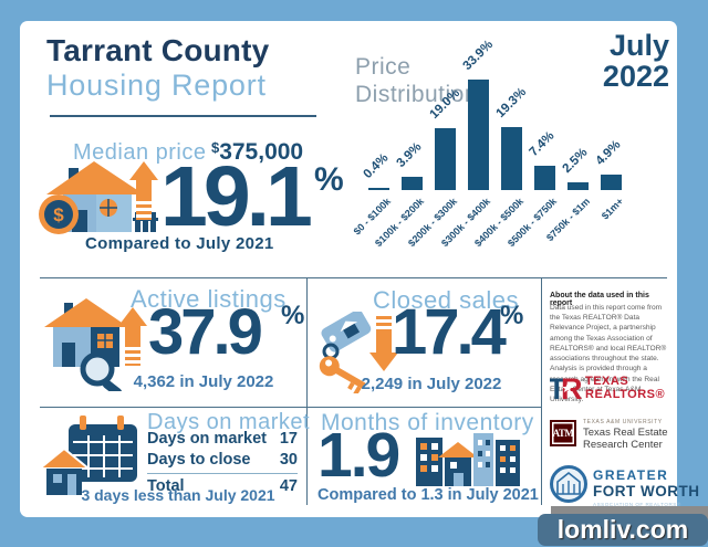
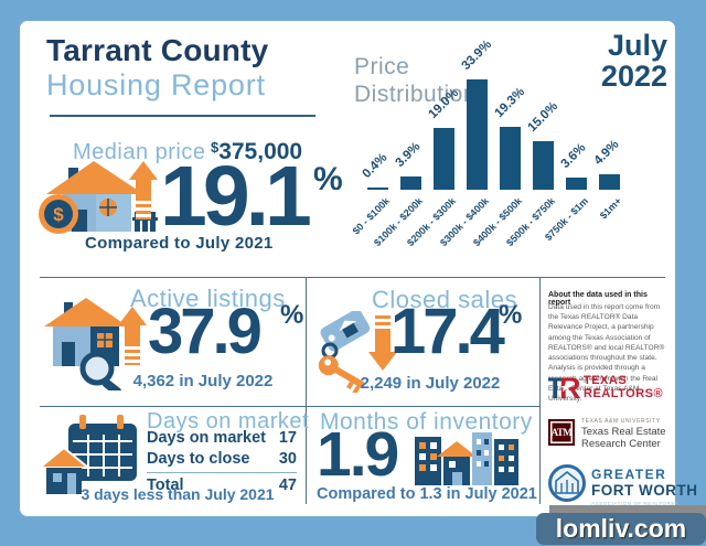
$500k - $750k: 7.4% -> 15.0%
$750k - $1m: 2.5% -> 3.6%
